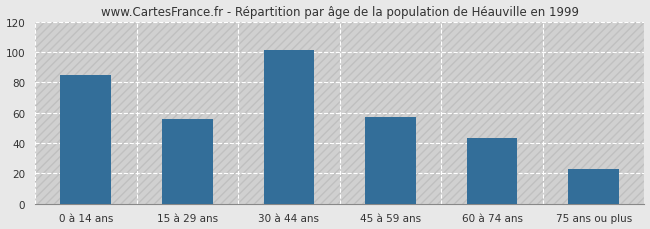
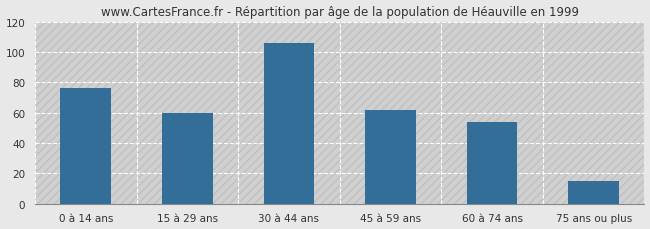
0 à 14 ans: 85 -> 76
15 à 29 ans: 56 -> 60
30 à 44 ans: 101 -> 106
45 à 59 ans: 57 -> 62
60 à 74 ans: 43 -> 54
75 ans ou plus: 23 -> 15
